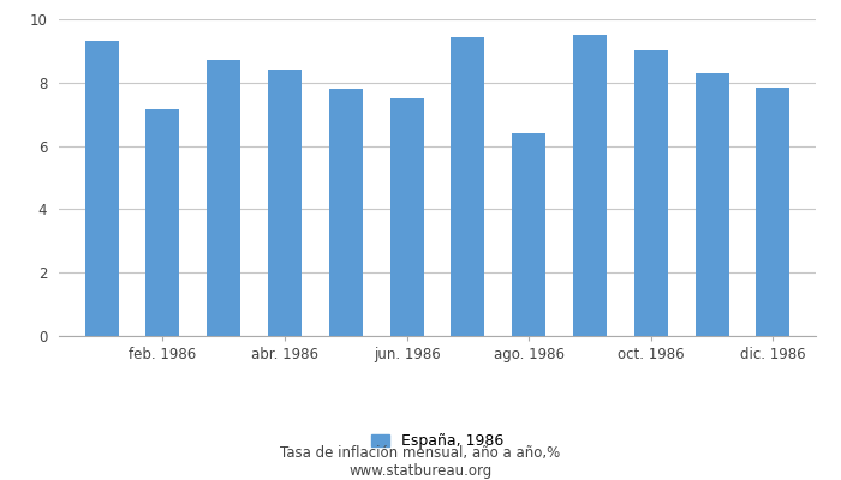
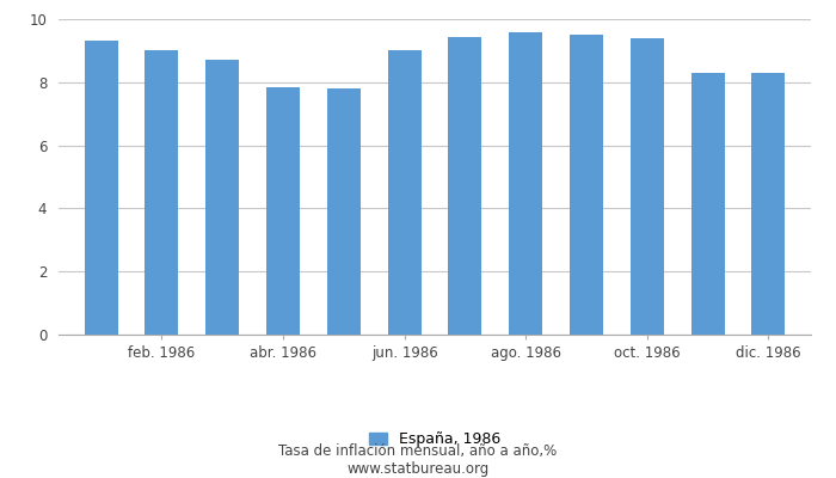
feb. 1986: 7.15 -> 9.00
abr. 1986: 8.40 -> 7.85
jun. 1986: 7.50 -> 9.00
ago. 1986: 6.40 -> 9.60
oct. 1986: 9.00 -> 9.40
dic. 1986: 7.85 -> 8.30
